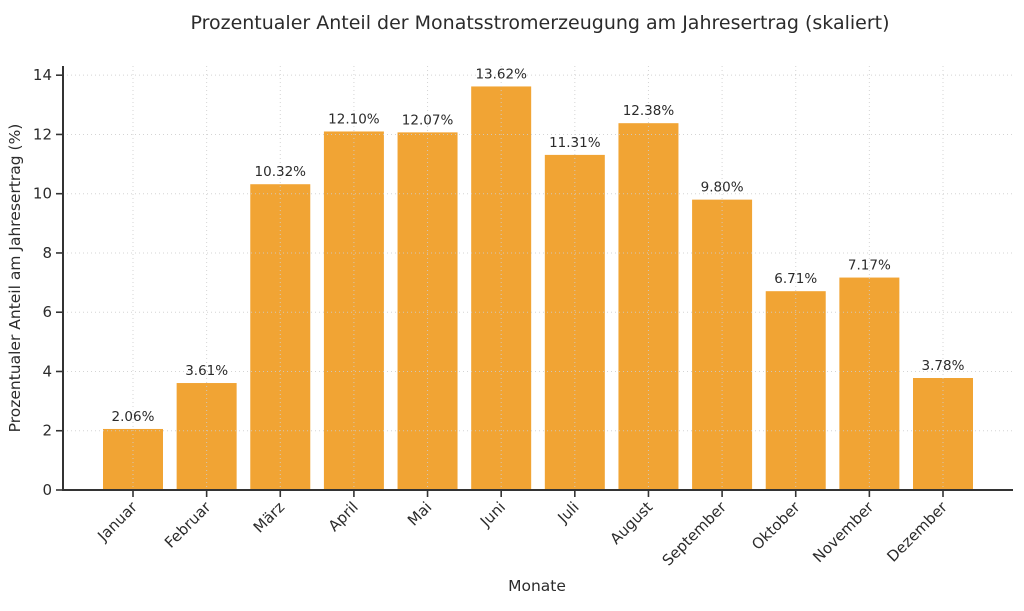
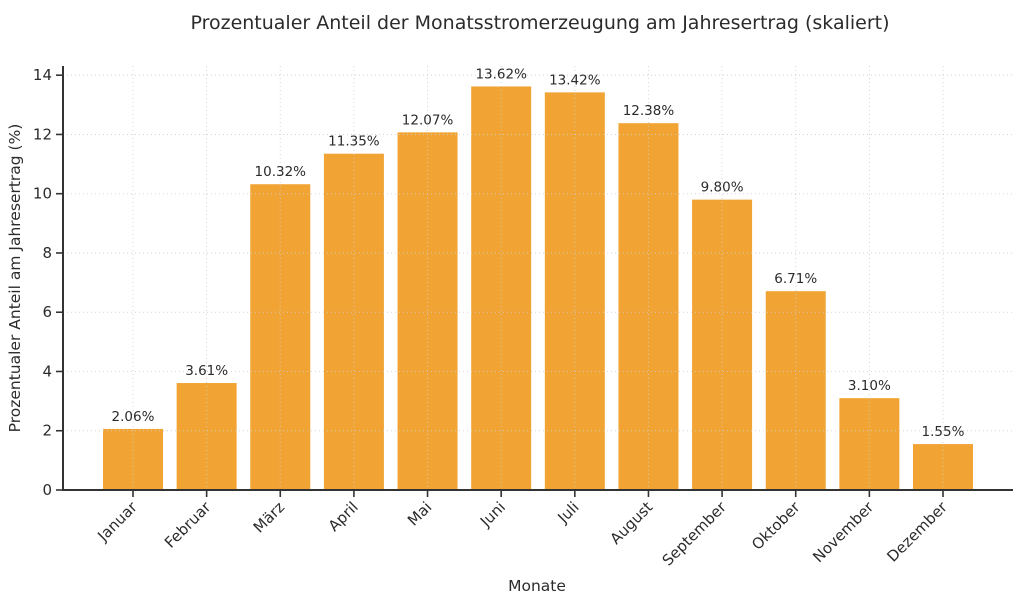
April: 12.10% -> 11.35%
Juli: 11.31% -> 13.42%
November: 7.17% -> 3.10%
Dezember: 3.78% -> 1.55%
